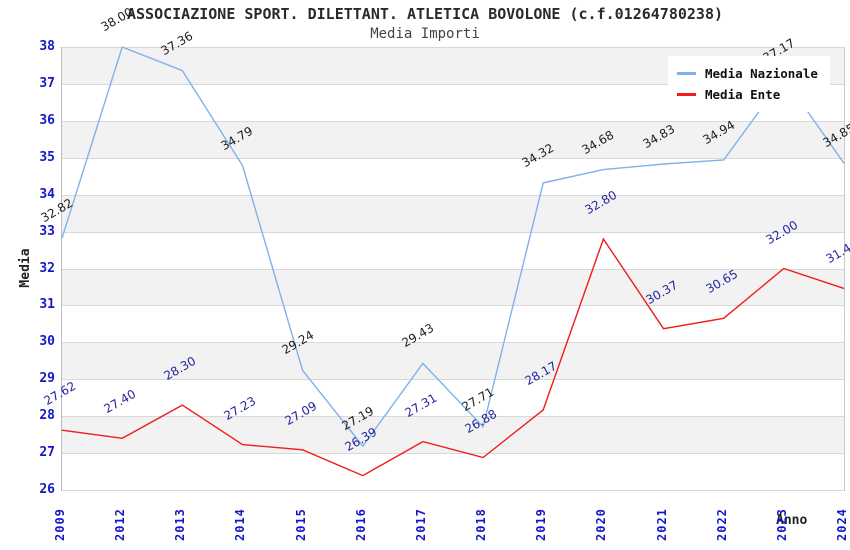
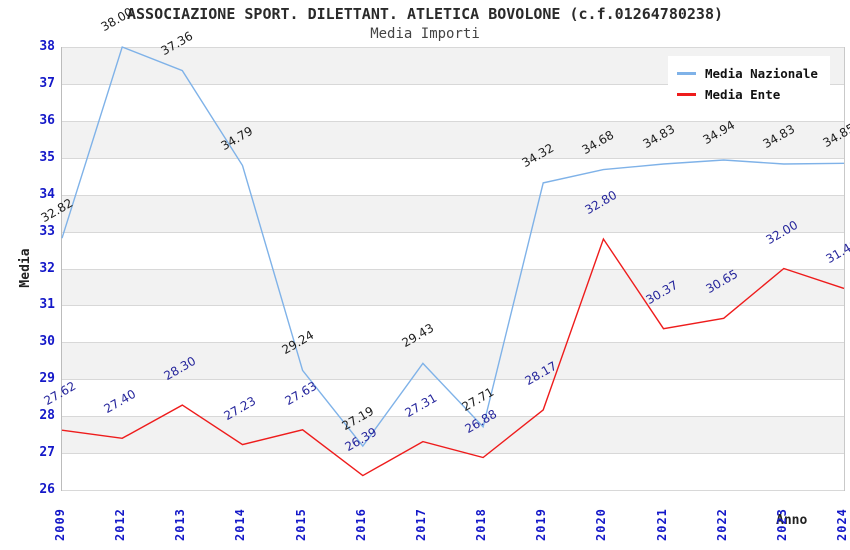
Media Ente/2015: 27.09 -> 27.63
Media Nazionale/2023: 37.17 -> 34.83
